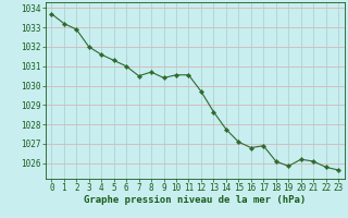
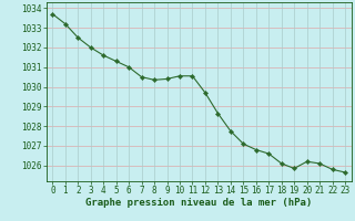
2: 1032.9 -> 1032.5
8: 1030.7 -> 1030.3
17: 1026.9 -> 1026.6
